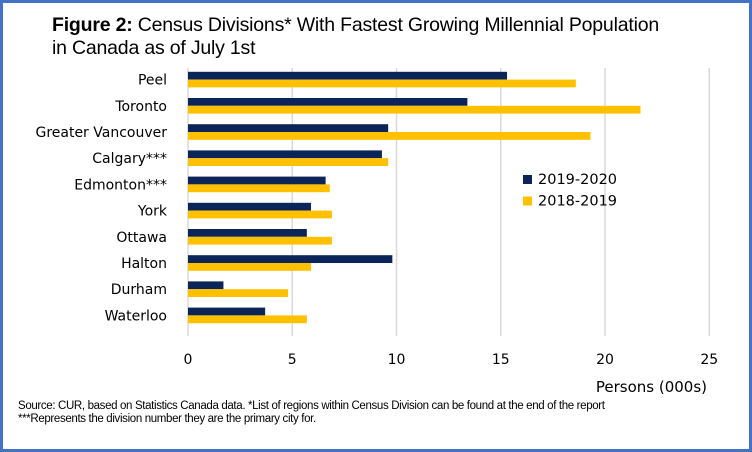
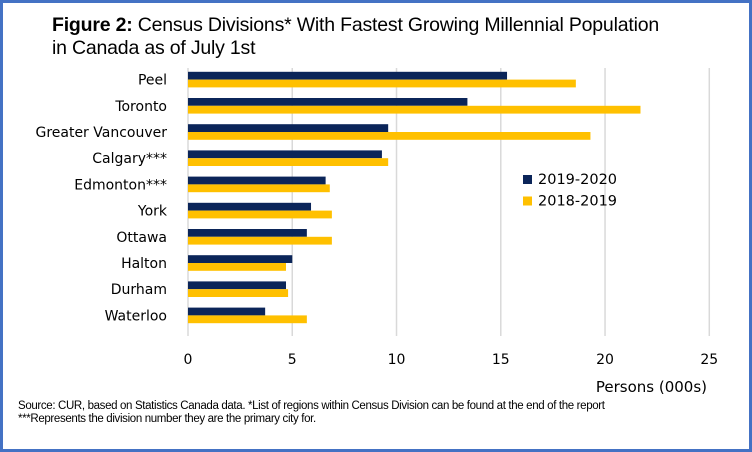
2019-2020/Halton: 9.8 -> 5.0
2018-2019/Halton: 5.9 -> 4.7
2019-2020/Durham: 1.7 -> 4.7
